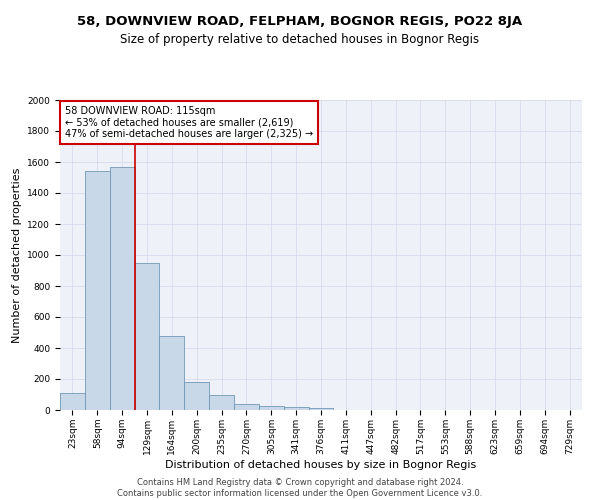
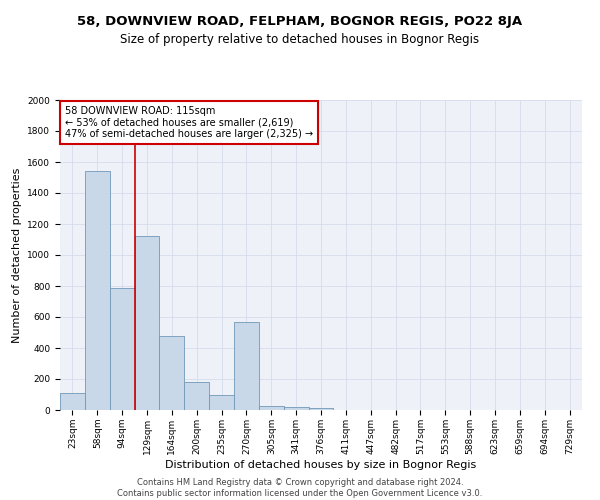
94sqm: 1570 -> 790
129sqm: 950 -> 1120
270sqm: 40 -> 570
